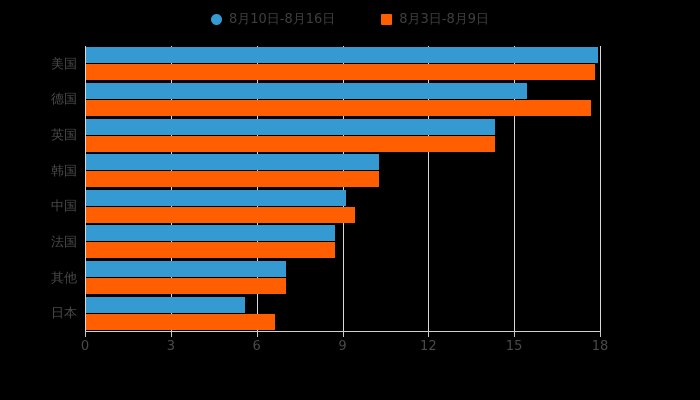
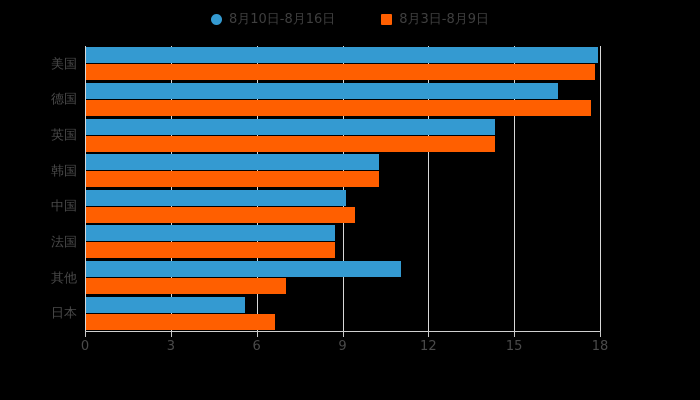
8月10日-8月16日/德国: 15.4 -> 16.5
8月10日-8月16日/其他: 7.0 -> 11.0
